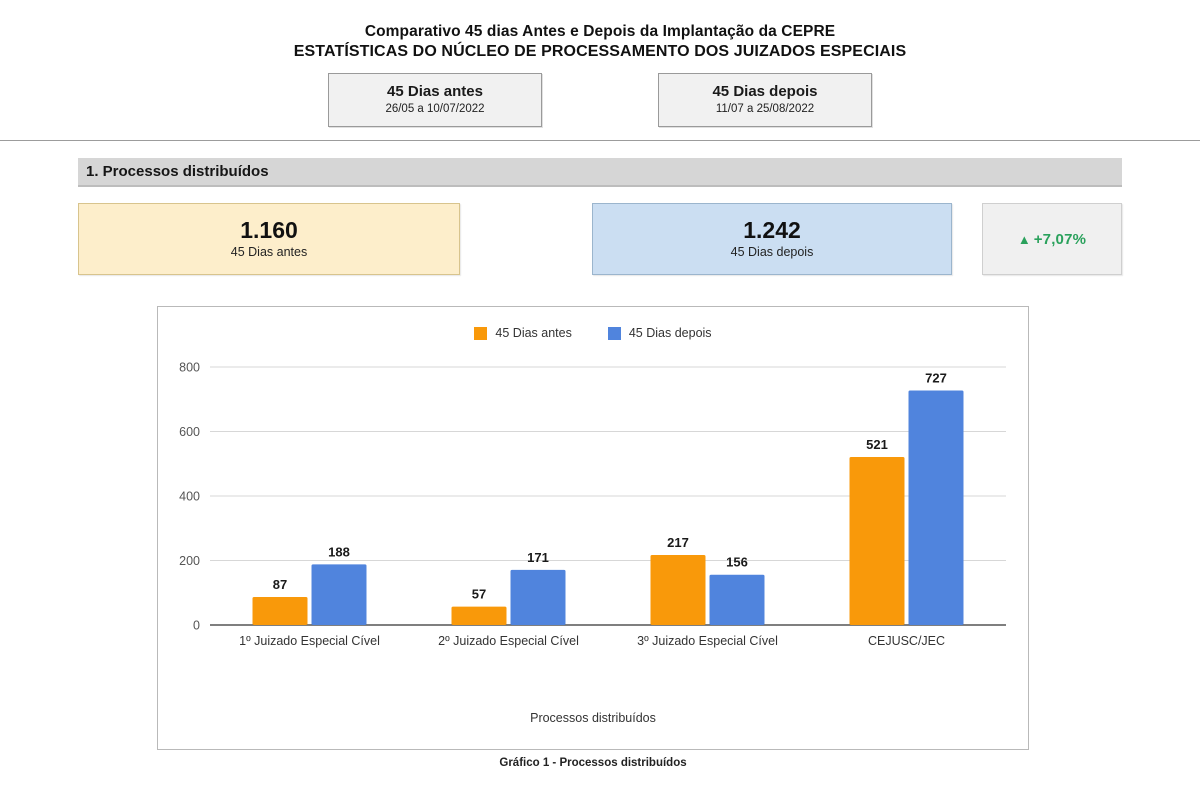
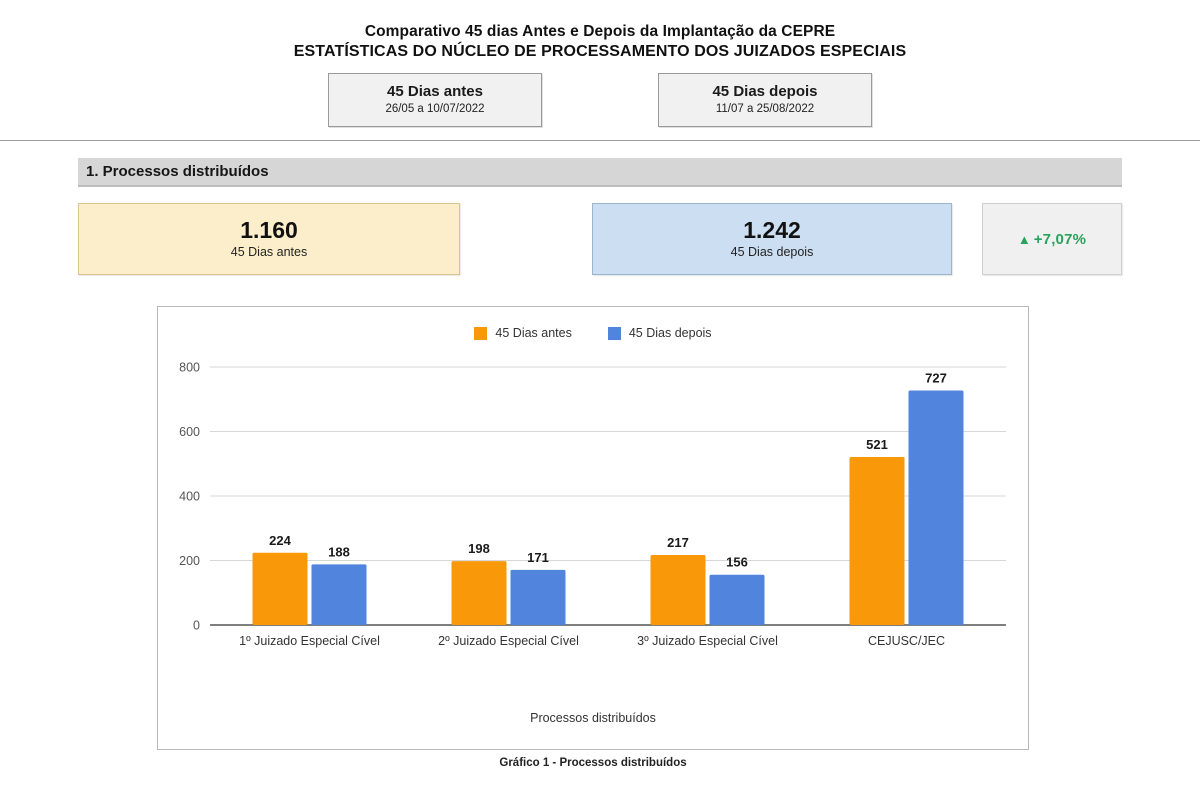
45 Dias antes/1º Juizado Especial Cível: 87 -> 224
45 Dias antes/2º Juizado Especial Cível: 57 -> 198
